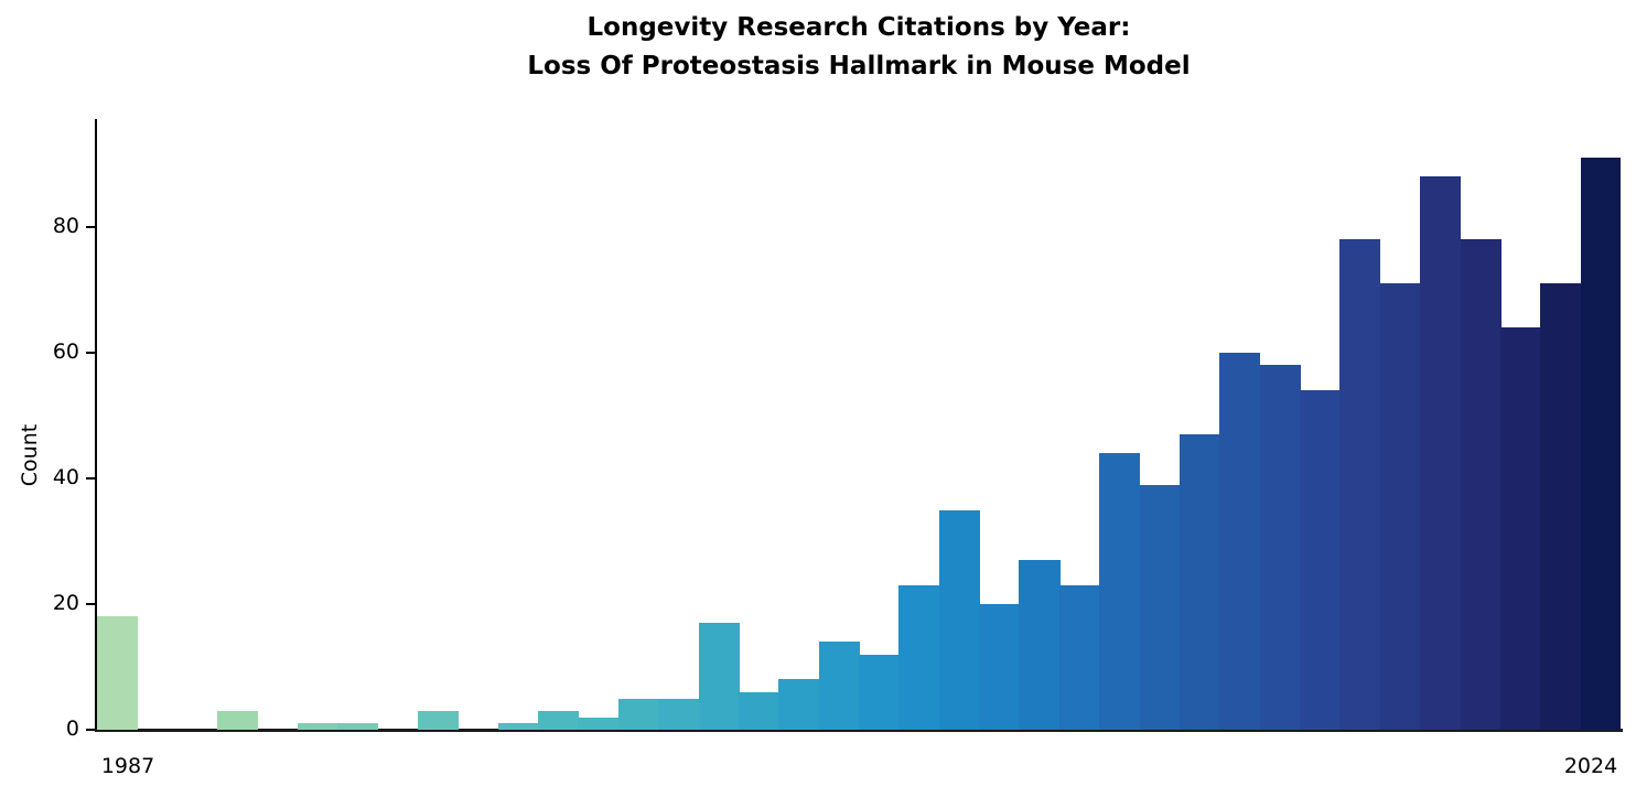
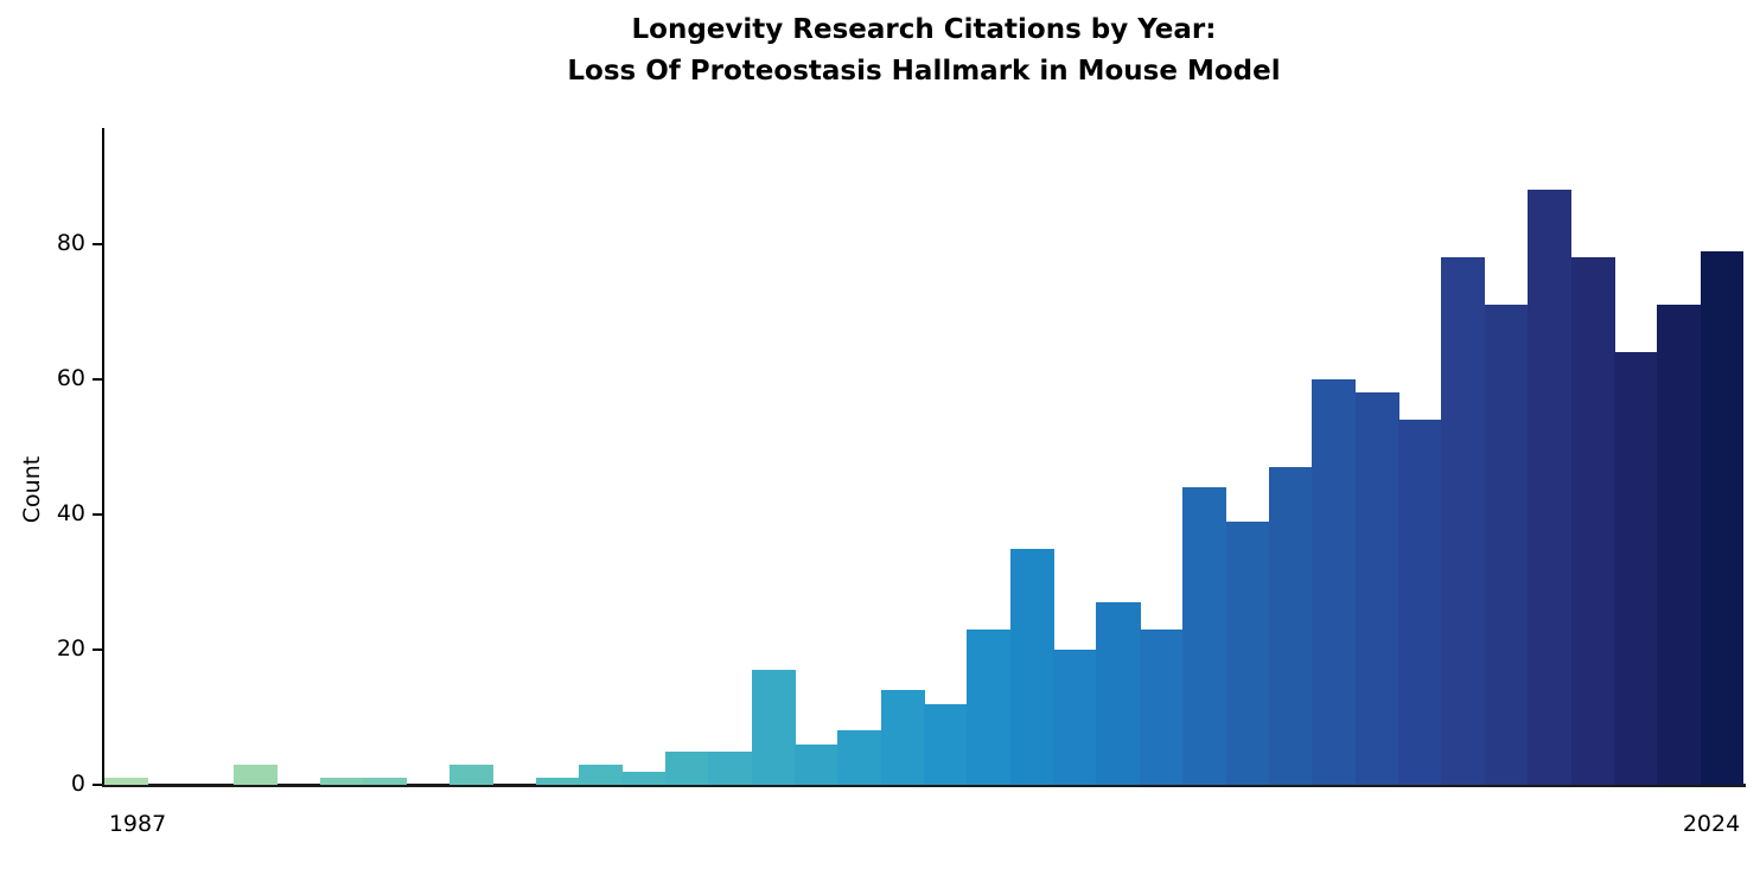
1987: 18 -> 1
2024: 91 -> 79
